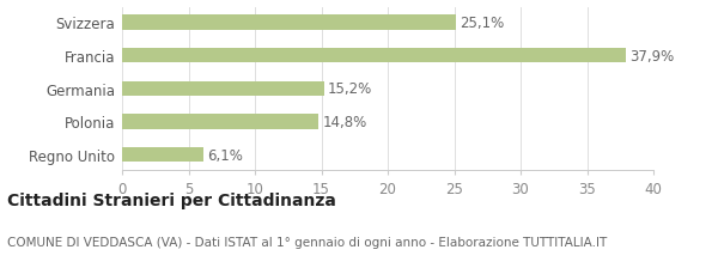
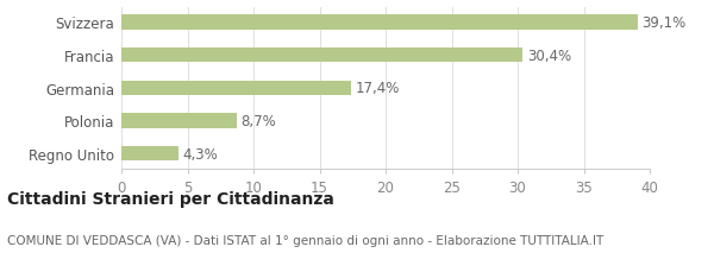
Svizzera: 25,1% -> 39,1%
Francia: 37,9% -> 30,4%
Germania: 15,2% -> 17,4%
Polonia: 14,8% -> 8,7%
Regno Unito: 6,1% -> 4,3%
